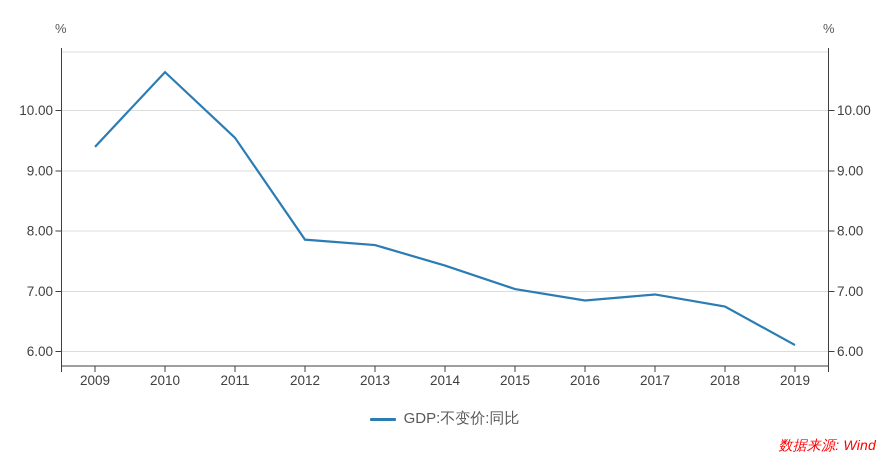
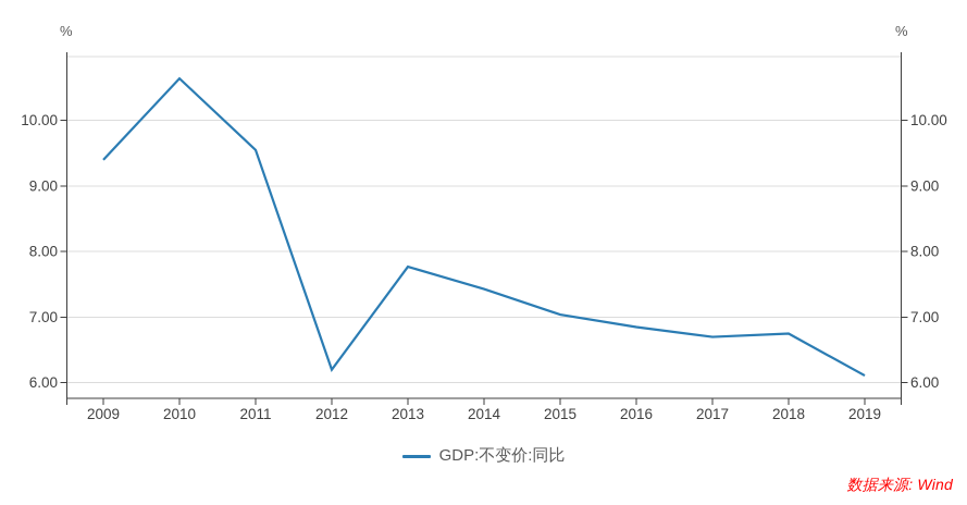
2012: 7.9 -> 6.2
2017: 7.0 -> 6.7
